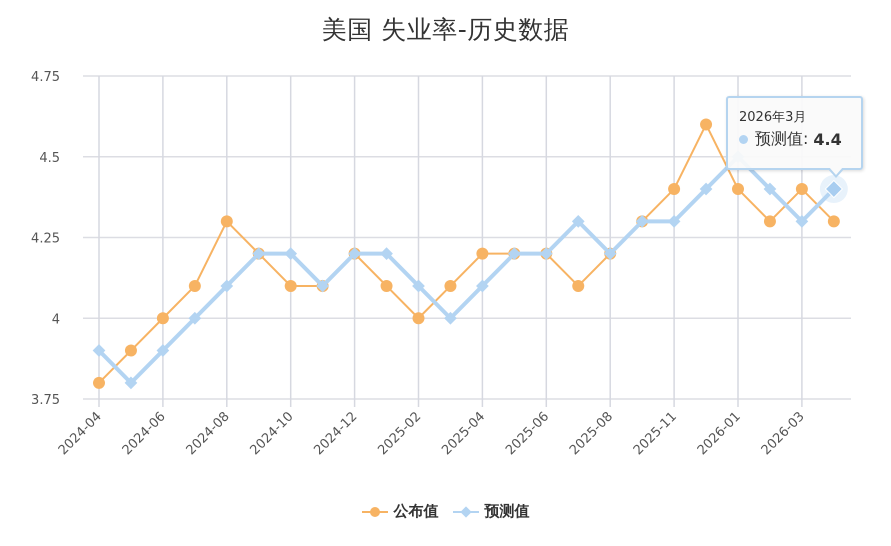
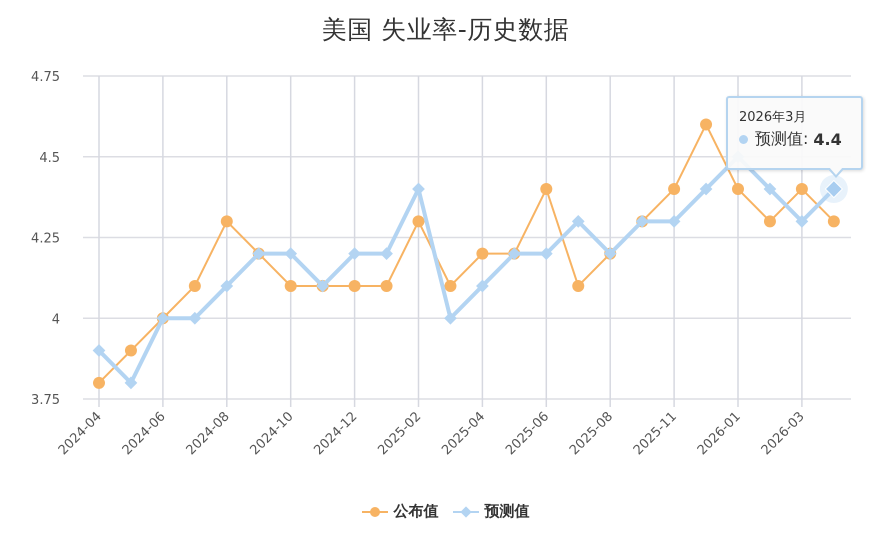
预测值/2024-06: 3.9 -> 4.0
公布值/2024-12: 4.2 -> 4.1
公布值/2025-02: 4.0 -> 4.3
预测值/2025-02: 4.1 -> 4.4
公布值/2025-06: 4.2 -> 4.4
